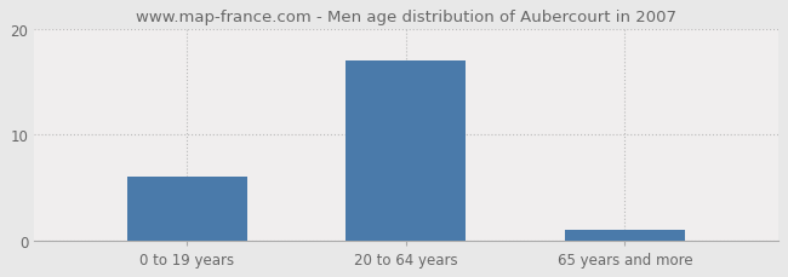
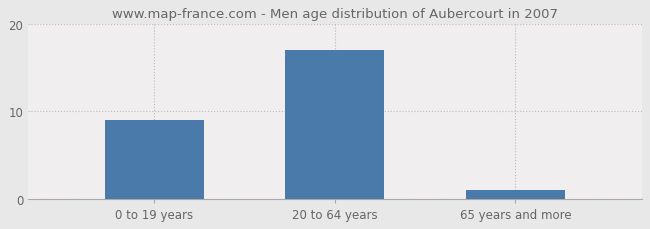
0 to 19 years: 6 -> 9
